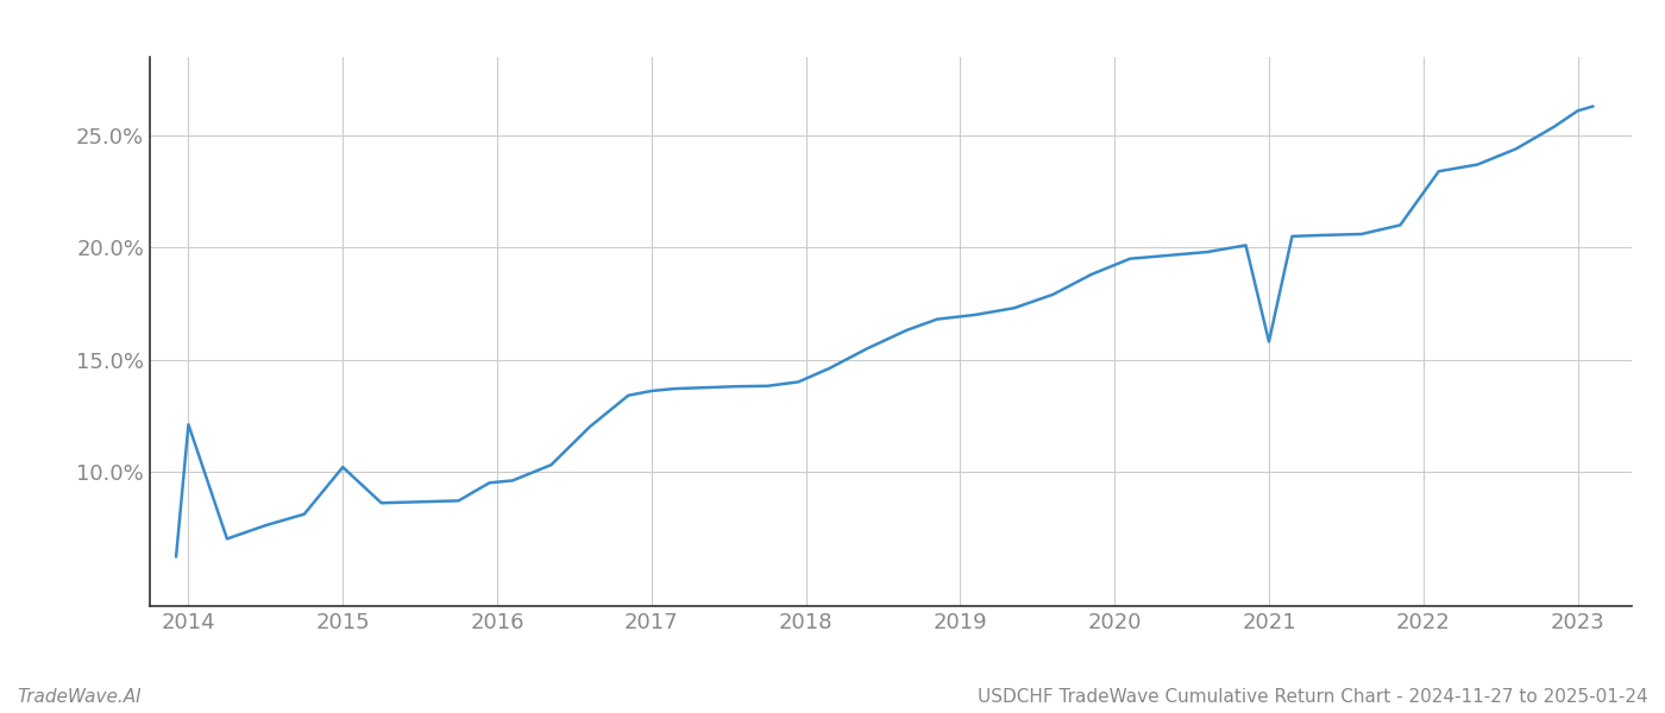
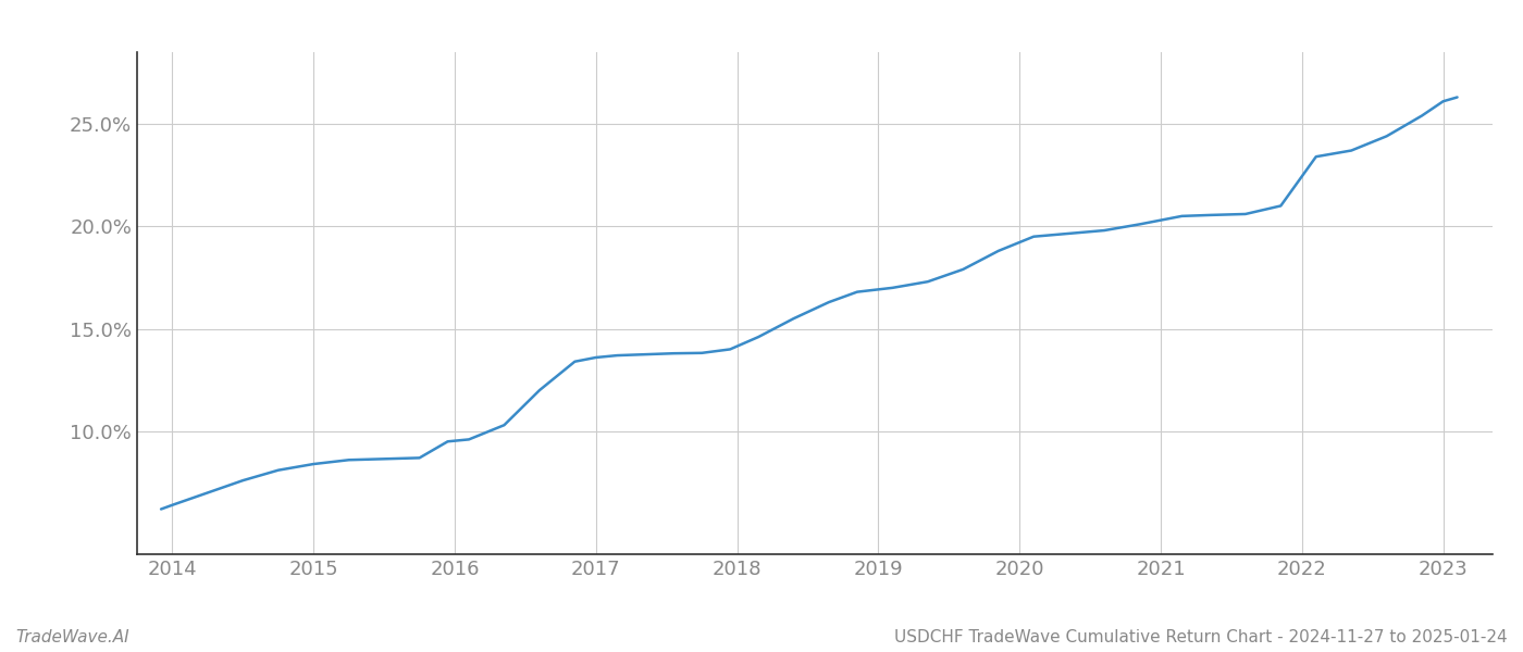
2014: 12.1% -> 6.4%
2015: 10.2% -> 8.4%
2021: 15.8% -> 20.3%
